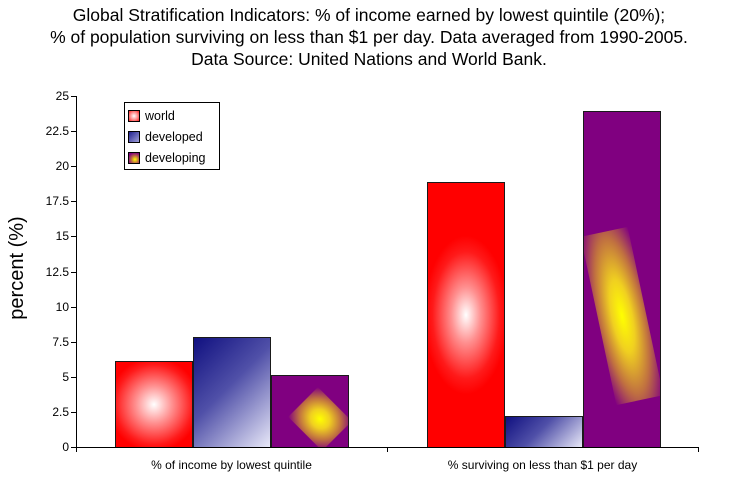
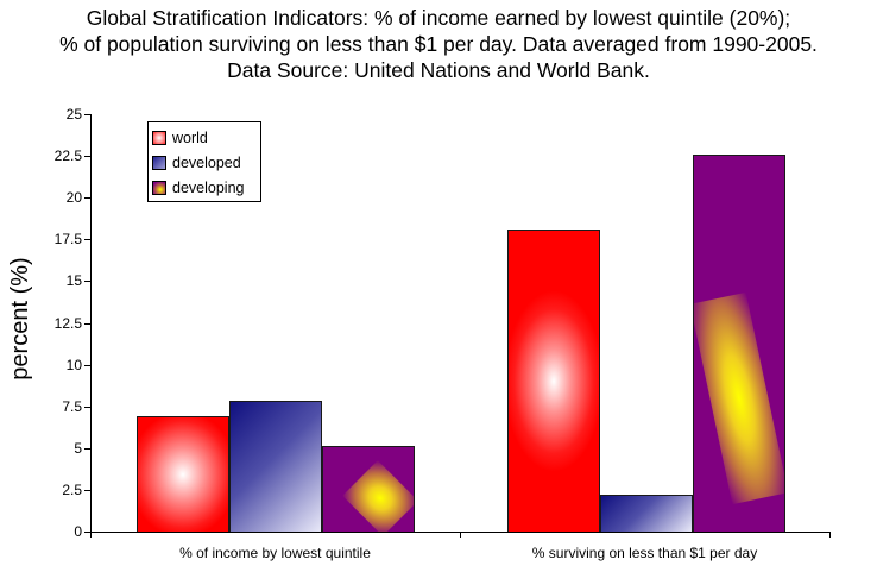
world/% of income by lowest quintile: 6.1 -> 6.9
world/% surviving on less than $1 per day: 18.9 -> 18.1
developing/% surviving on less than $1 per day: 23.9 -> 22.6
